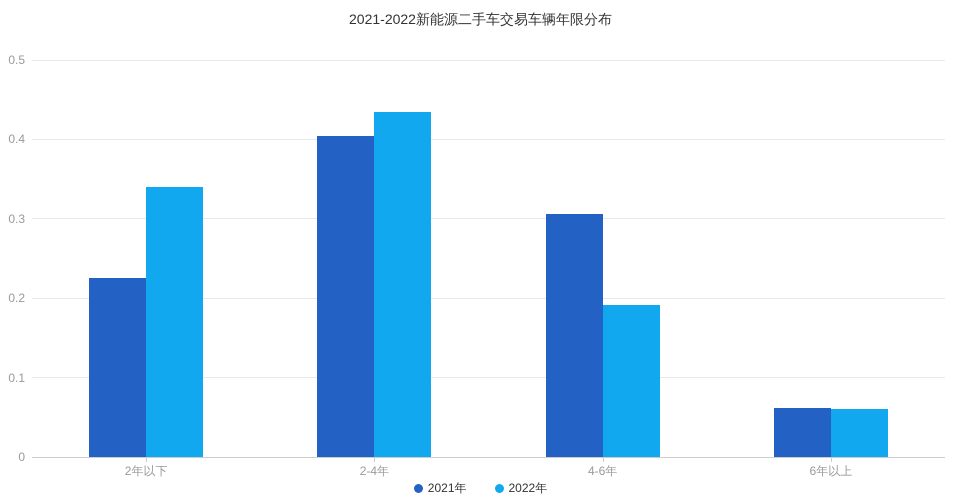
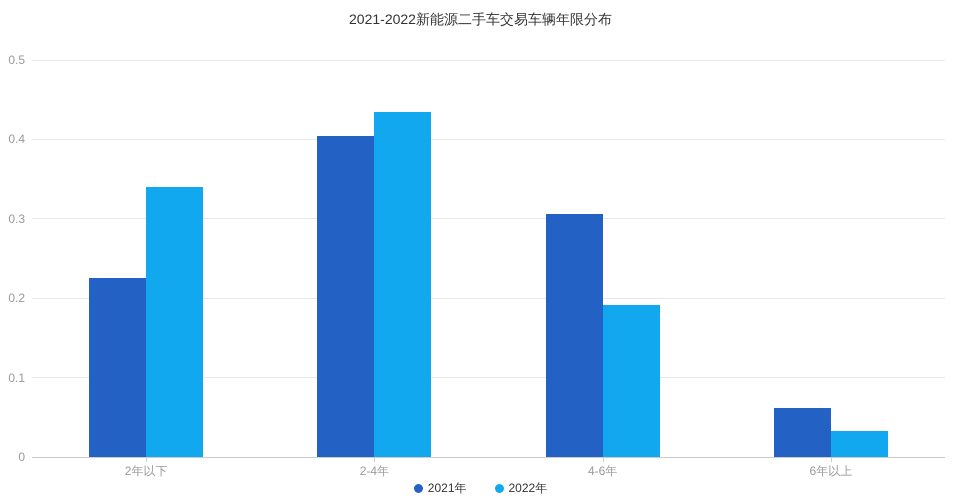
2022年/6年以上: 0.06 -> 0.03
